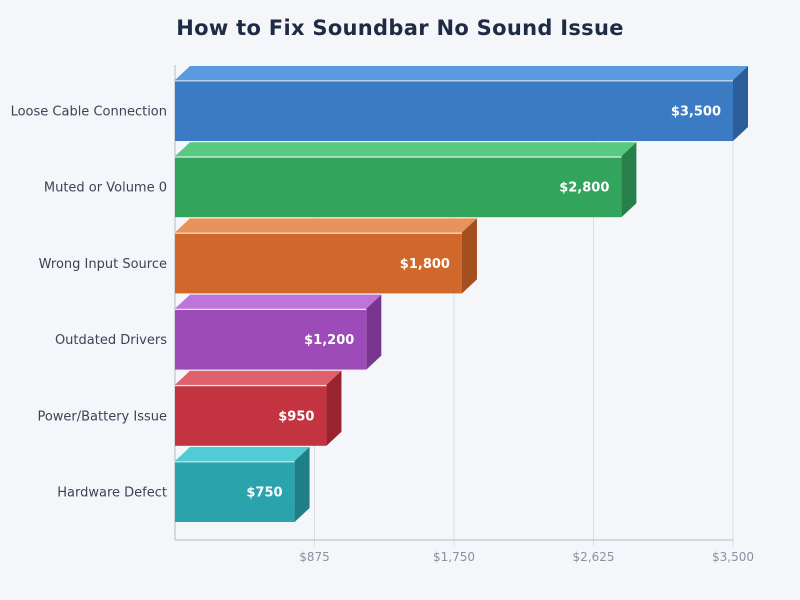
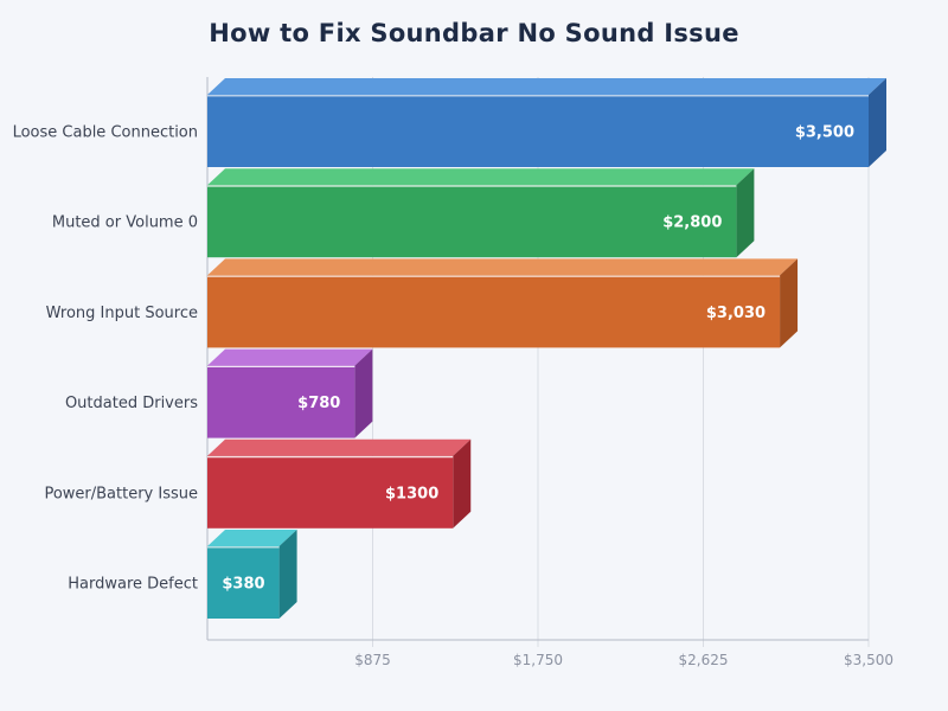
Wrong Input Source: $1,800 -> $3,030
Outdated Drivers: $1,200 -> $780
Power/Battery Issue: $950 -> $1300
Hardware Defect: $750 -> $380
